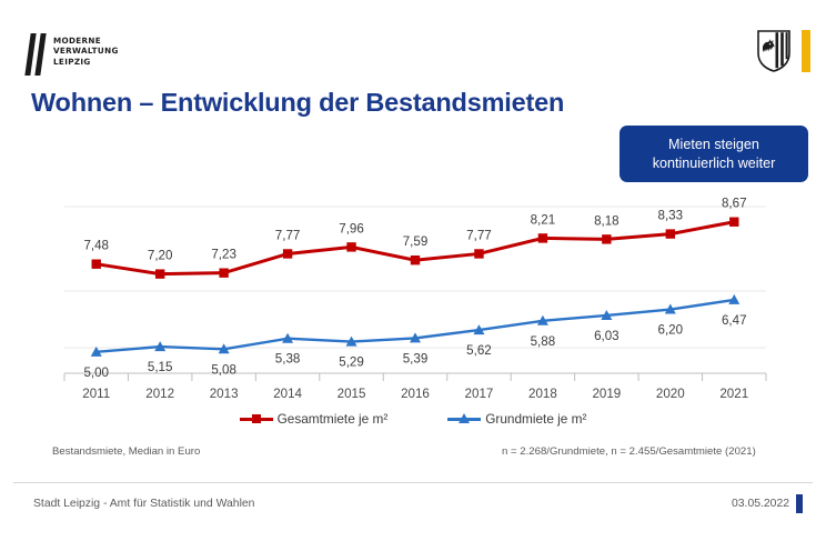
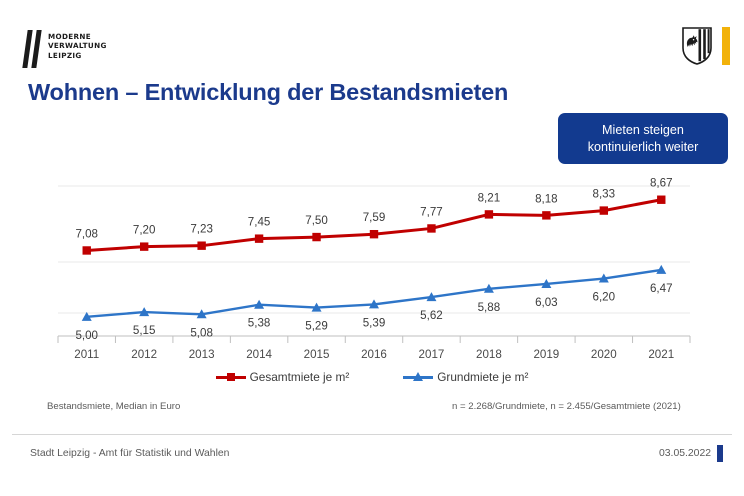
Gesamtmiete je m²/2011: 7,48 -> 7,08
Gesamtmiete je m²/2014: 7,77 -> 7,45
Gesamtmiete je m²/2015: 7,96 -> 7,50
